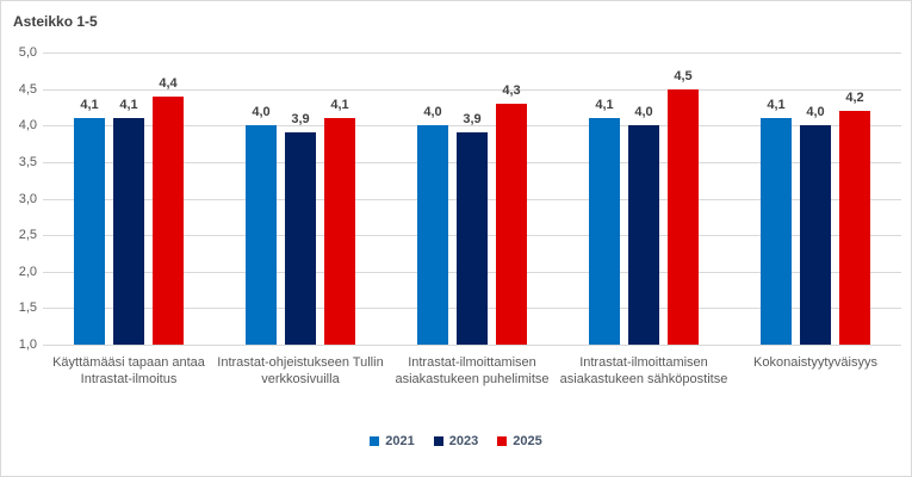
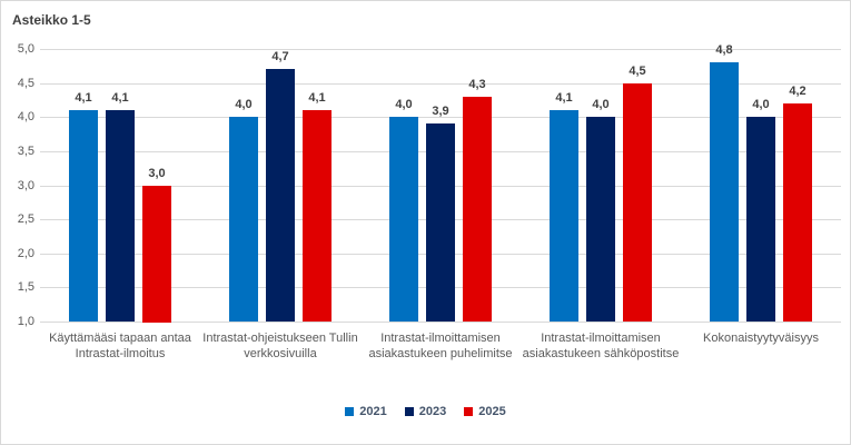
2025/Käyttämääsi tapaan antaa Intrastat-ilmoitus: 4,4 -> 3,0
2023/Intrastat-ohjeistukseen Tullin verkkosivuilla: 3,9 -> 4,7
2021/Kokonaistyytyväisyys: 4,1 -> 4,8
